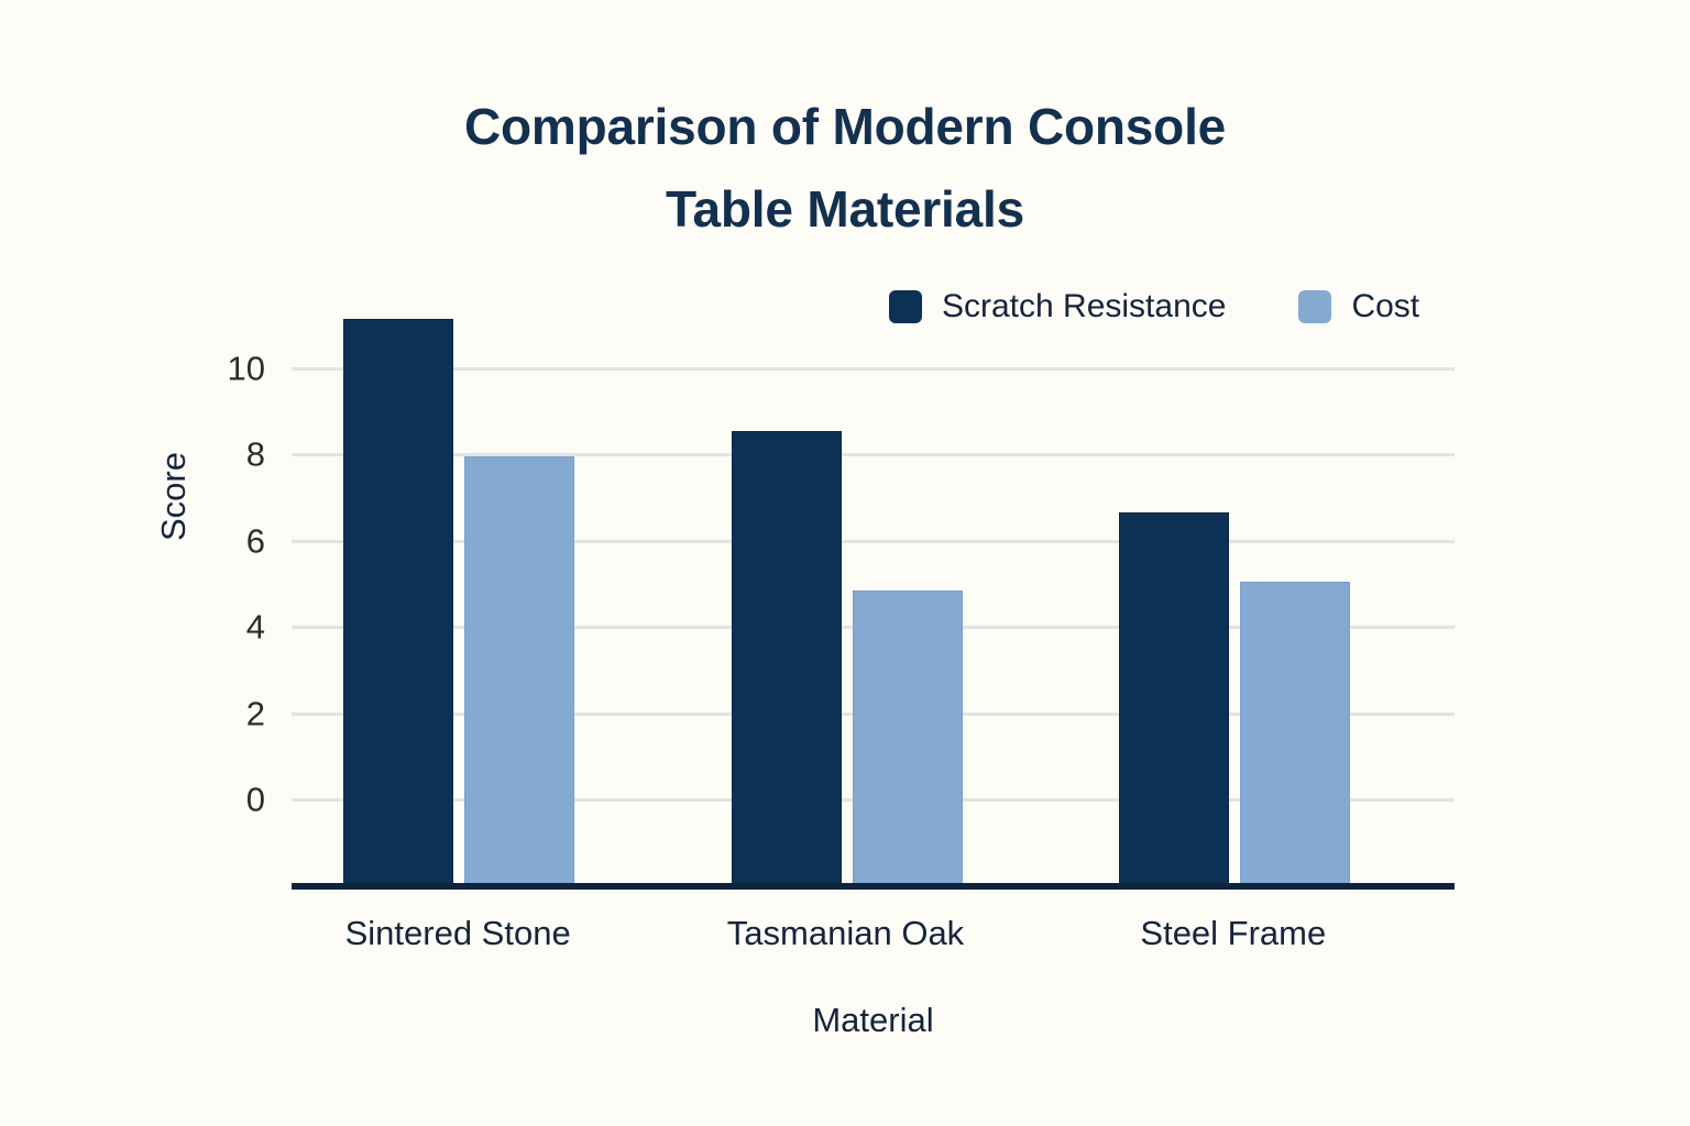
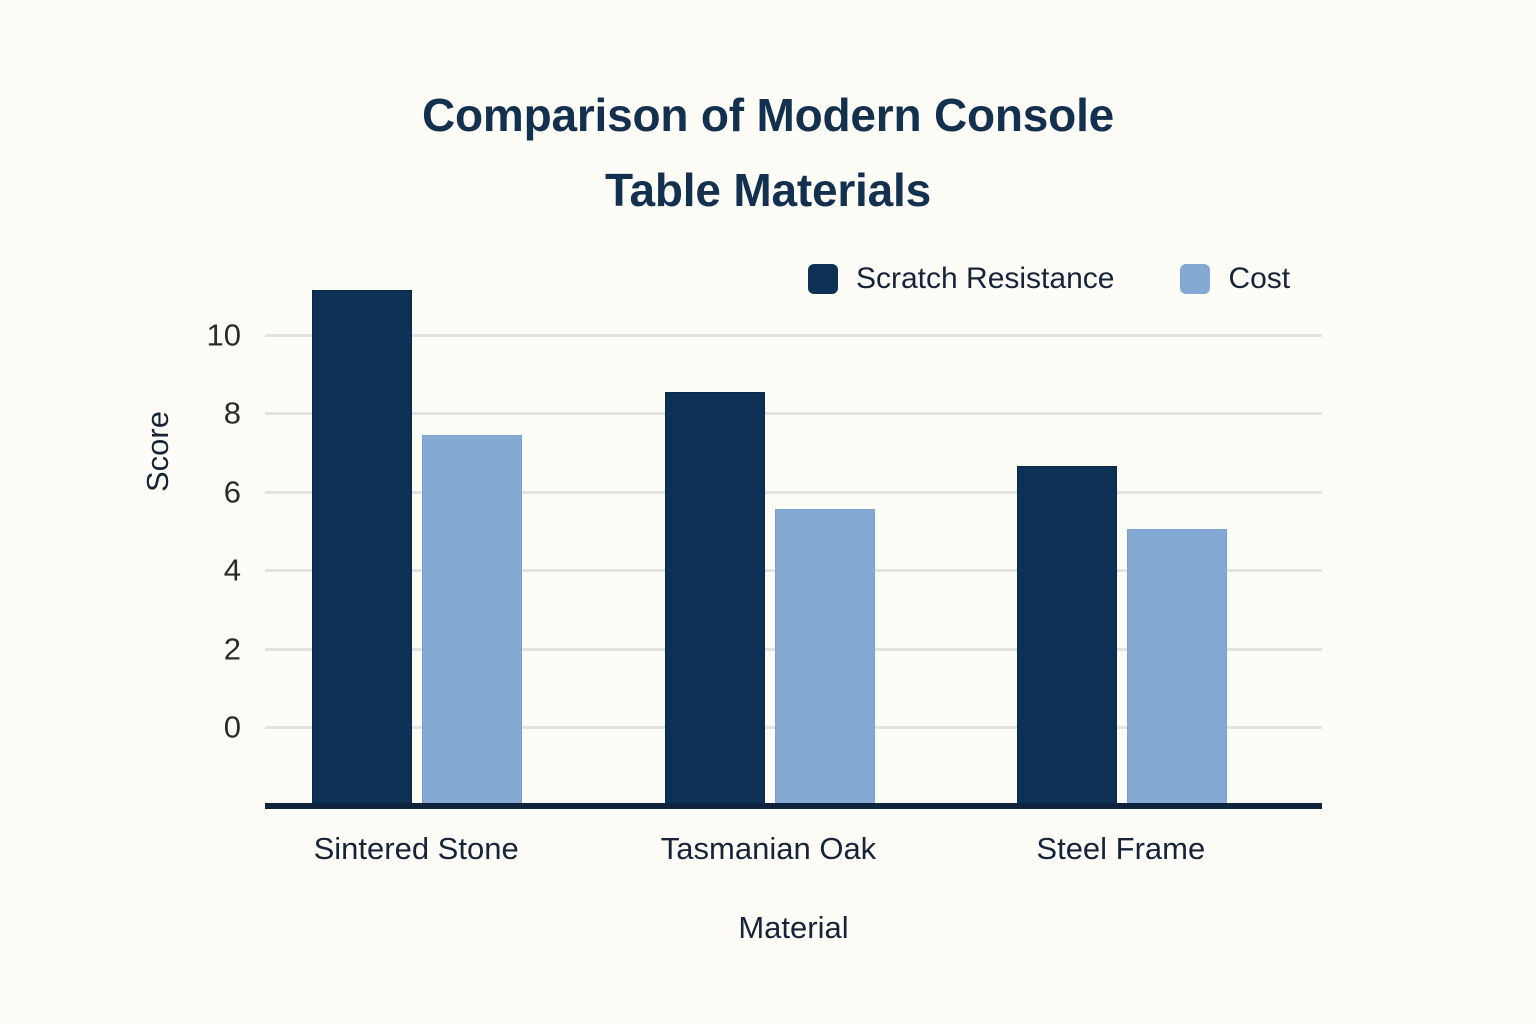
Cost/Sintered Stone: 7.9 -> 7.4
Cost/Tasmanian Oak: 4.8 -> 5.5
